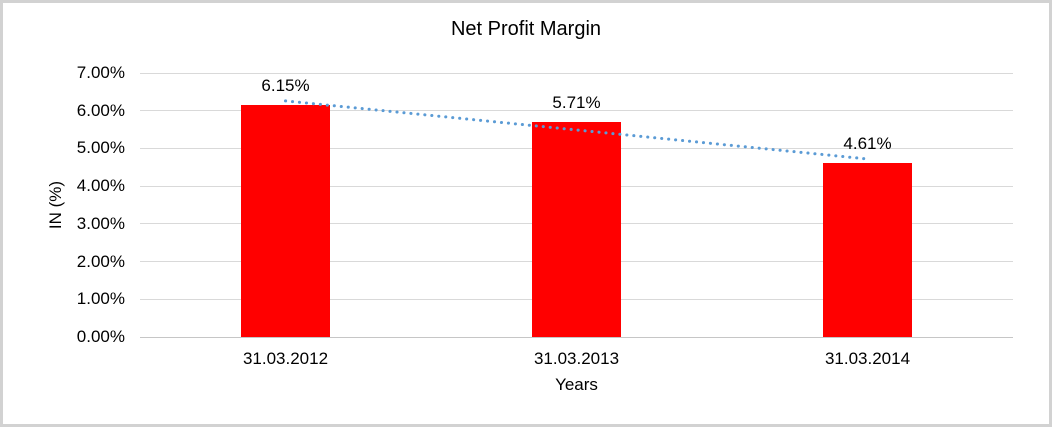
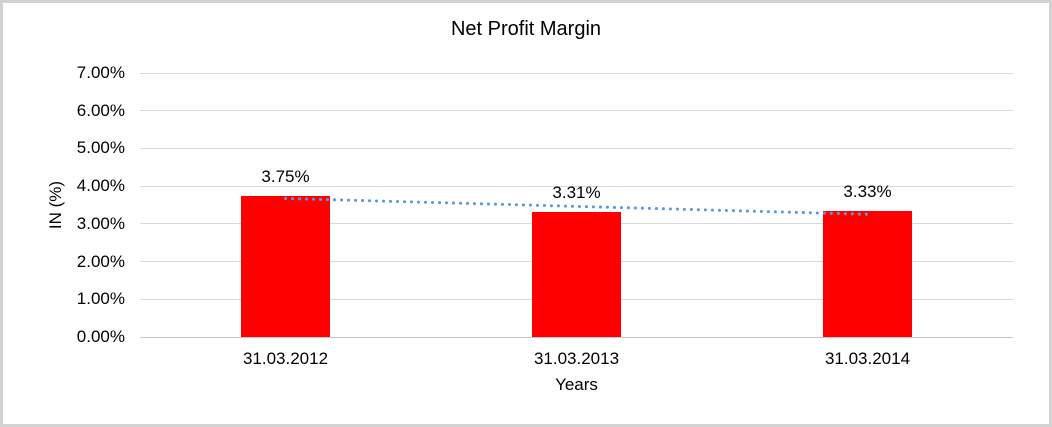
31.03.2012: 6.15% -> 3.75%
31.03.2013: 5.71% -> 3.31%
31.03.2014: 4.61% -> 3.33%
